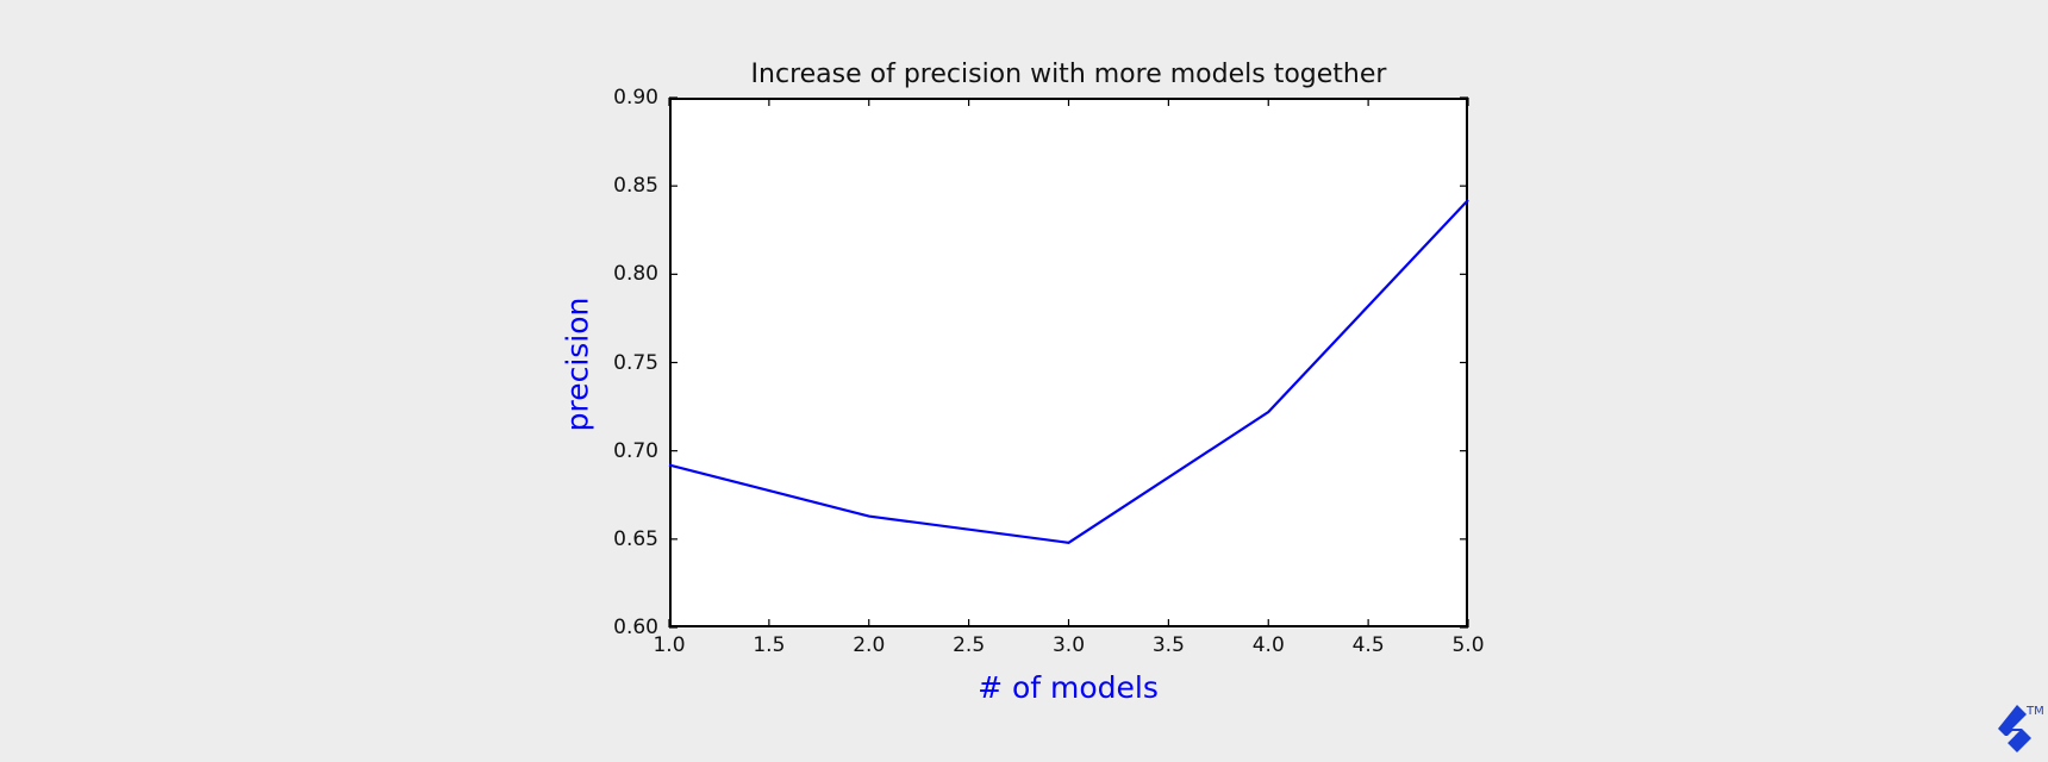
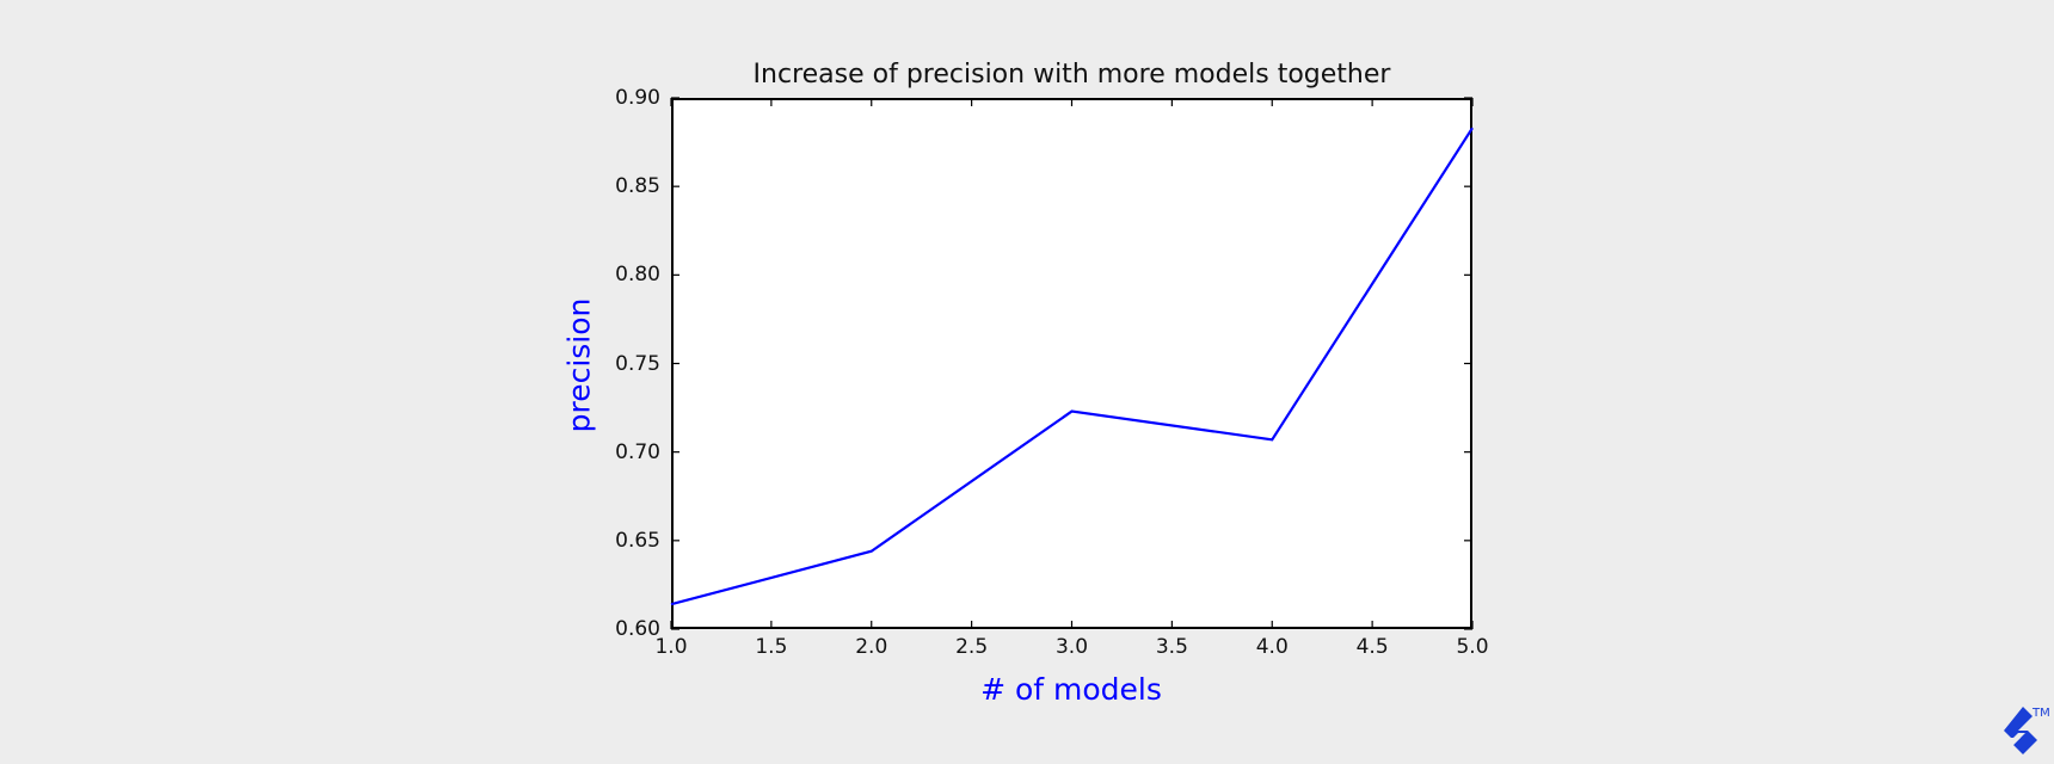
1.0: 0.692 -> 0.614
2.0: 0.663 -> 0.644
3.0: 0.648 -> 0.723
4.0: 0.722 -> 0.707
5.0: 0.842 -> 0.883
